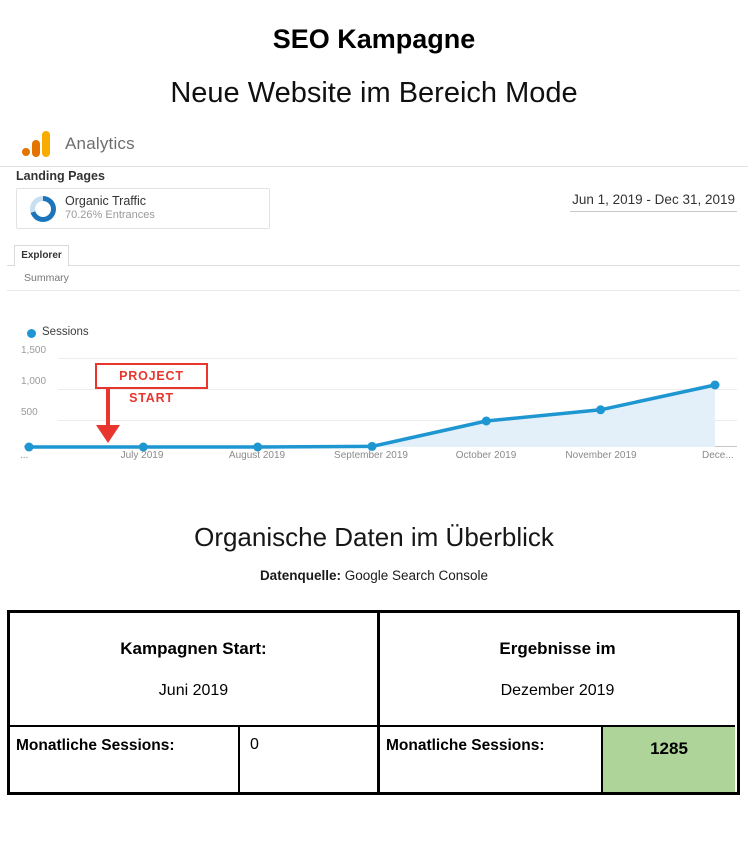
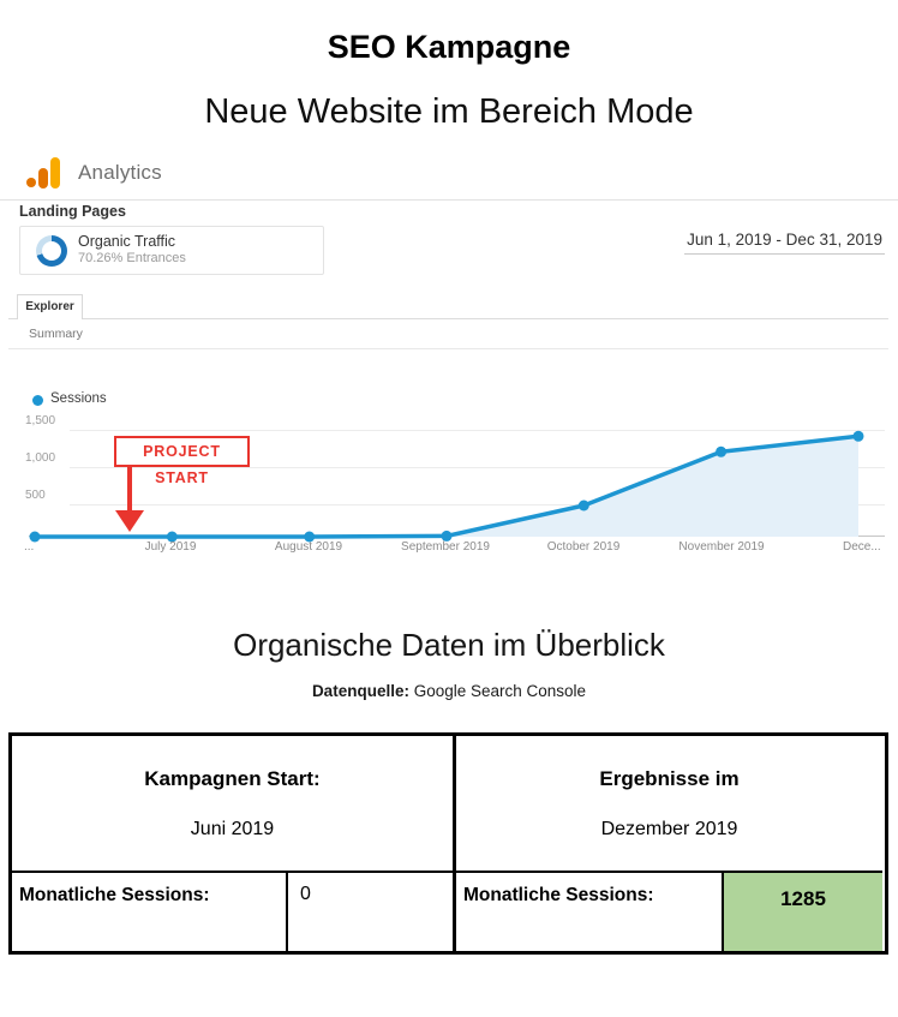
November 2019: 600 -> 1100
Dece...: 1000 -> 1400
